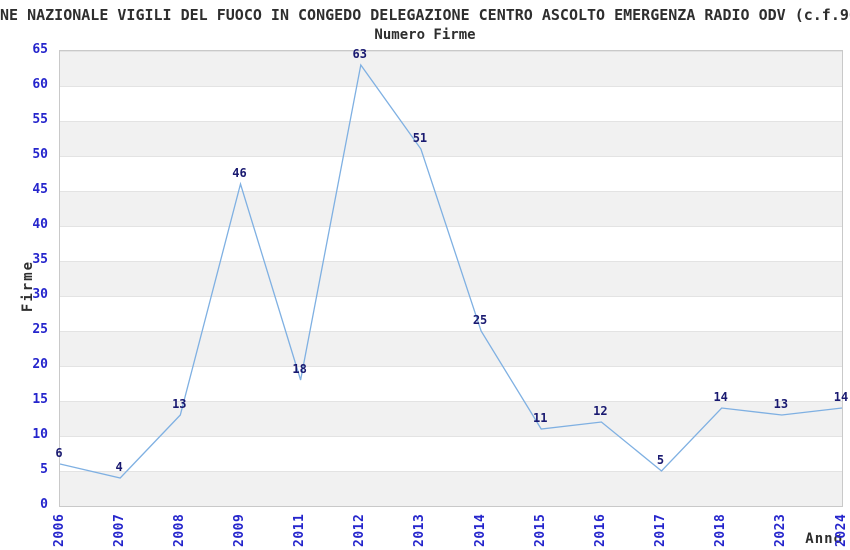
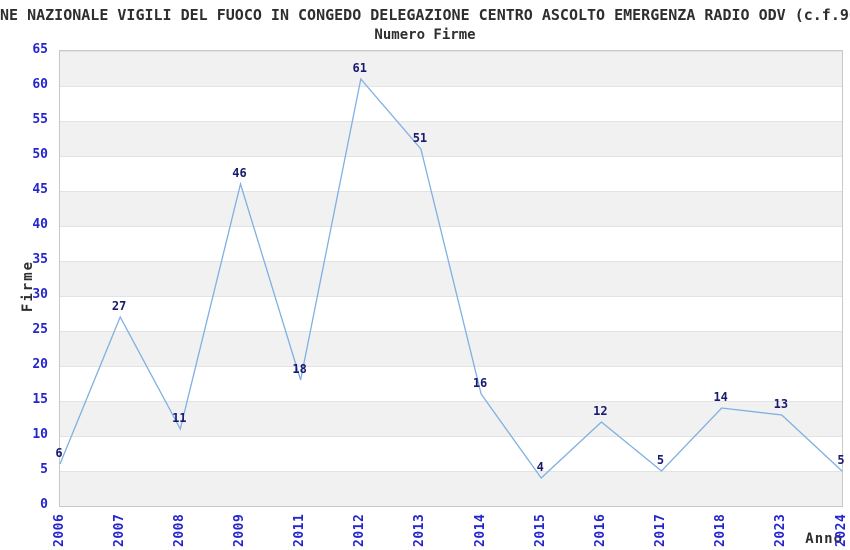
2007: 4 -> 27
2008: 13 -> 11
2012: 63 -> 61
2014: 25 -> 16
2015: 11 -> 4
2024: 14 -> 5
